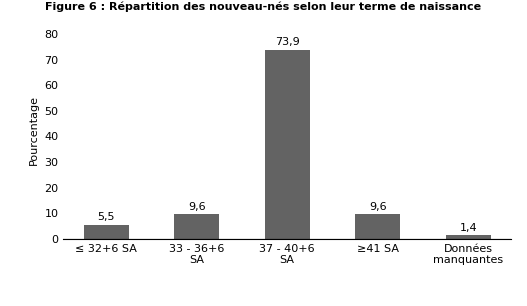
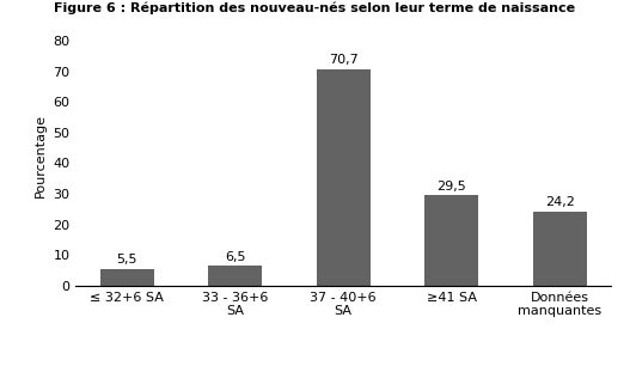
33 - 36+6 SA: 9,6 -> 6,5
37 - 40+6 SA: 73,9 -> 70,7
≥41 SA: 9,6 -> 29,5
Données manquantes: 1,4 -> 24,2
